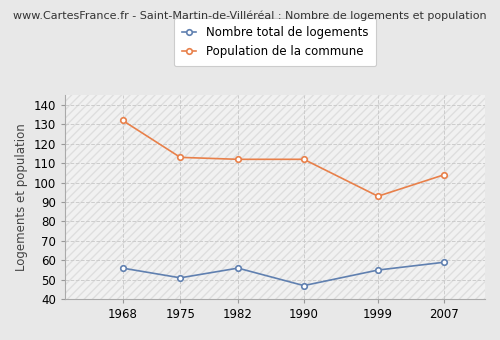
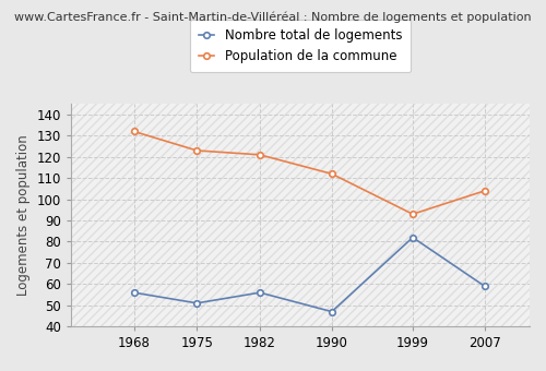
Population de la commune/1975: 113 -> 123
Population de la commune/1982: 112 -> 121
Nombre total de logements/1999: 55 -> 82
